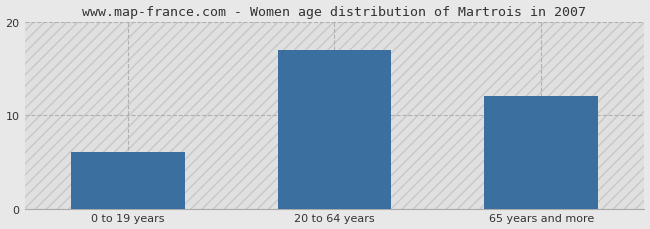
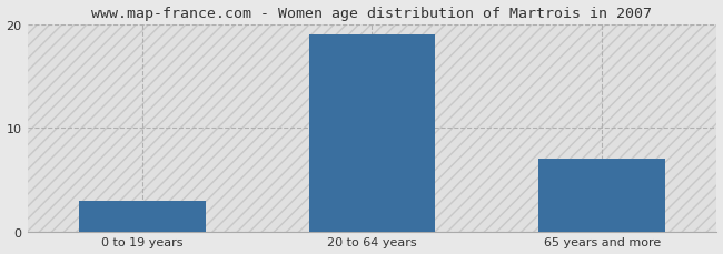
0 to 19 years: 6 -> 3
20 to 64 years: 17 -> 19
65 years and more: 12 -> 7
